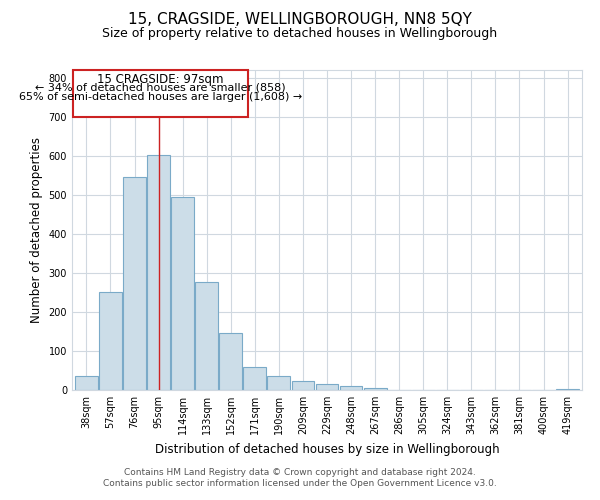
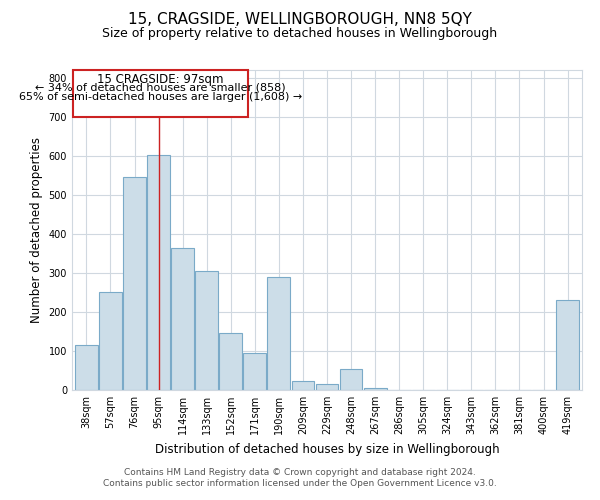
38sqm: 35 -> 115
114sqm: 494 -> 365
133sqm: 278 -> 305
171sqm: 60 -> 95
190sqm: 35 -> 290
248sqm: 10 -> 55
419sqm: 2 -> 230
